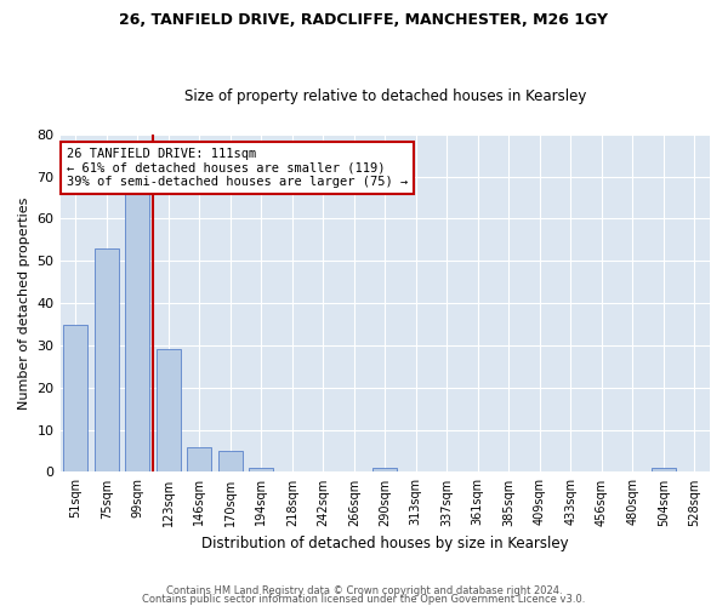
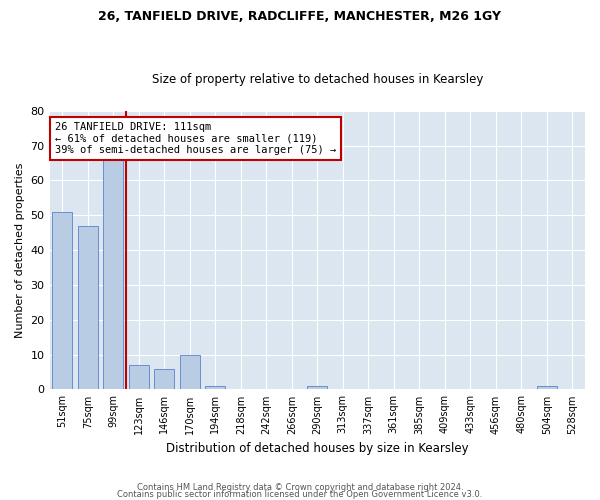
51sqm: 35 -> 51
75sqm: 53 -> 47
123sqm: 29 -> 7
170sqm: 5 -> 10
